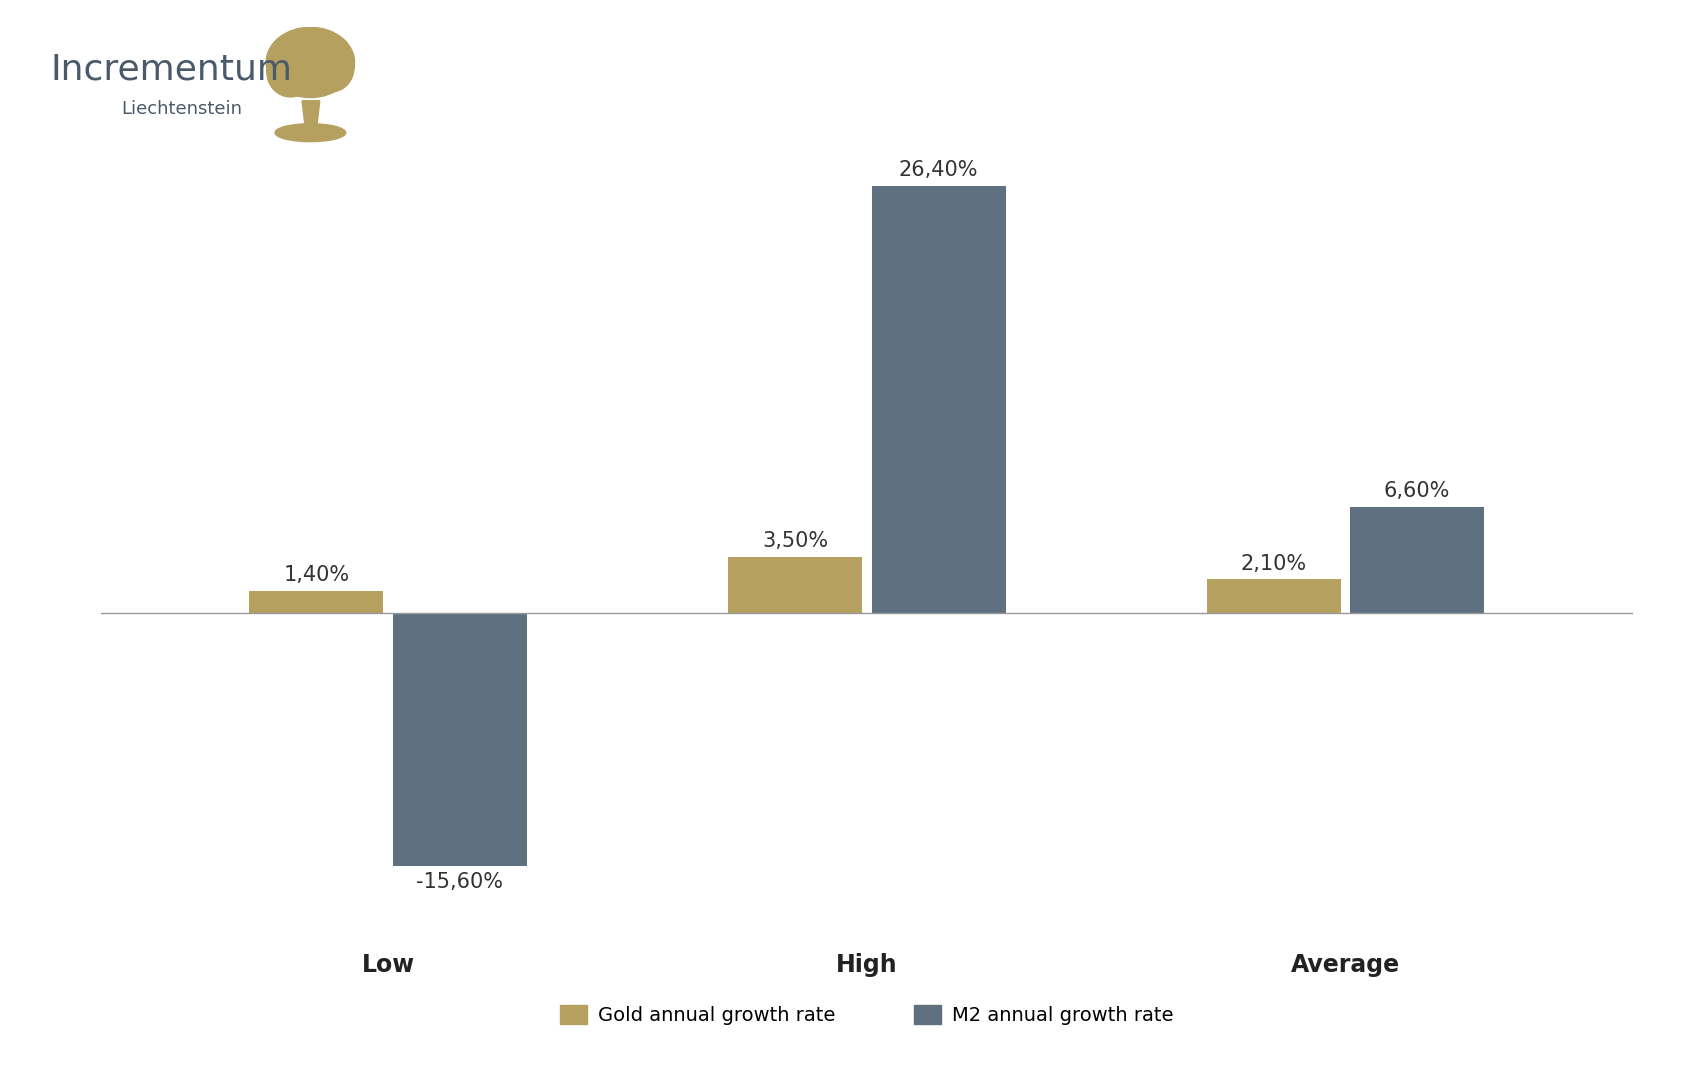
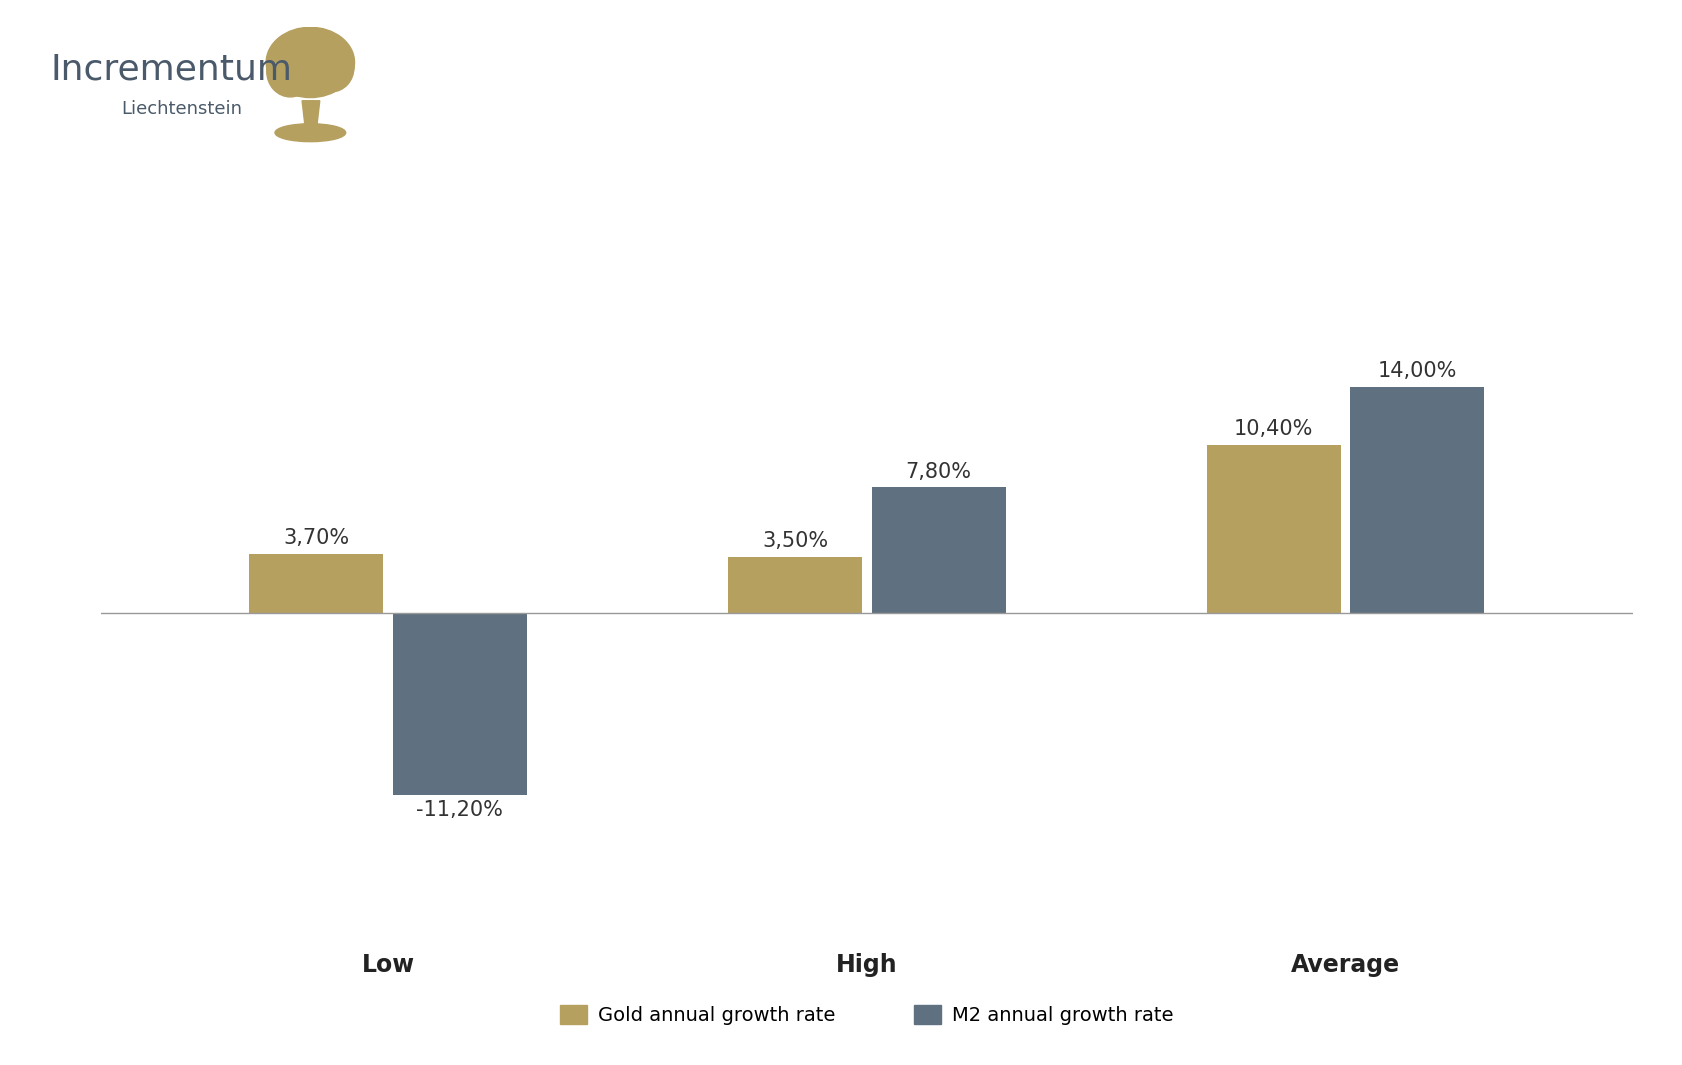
Gold annual growth rate/Low: 1,40% -> 3,70%
M2 annual growth rate/Low: -15,60% -> -11,20%
M2 annual growth rate/High: 26,40% -> 7,80%
Gold annual growth rate/Average: 2,10% -> 10,40%
M2 annual growth rate/Average: 6,60% -> 14,00%
